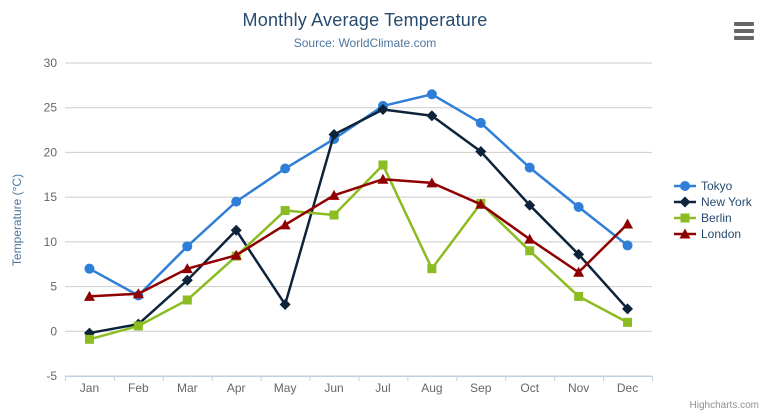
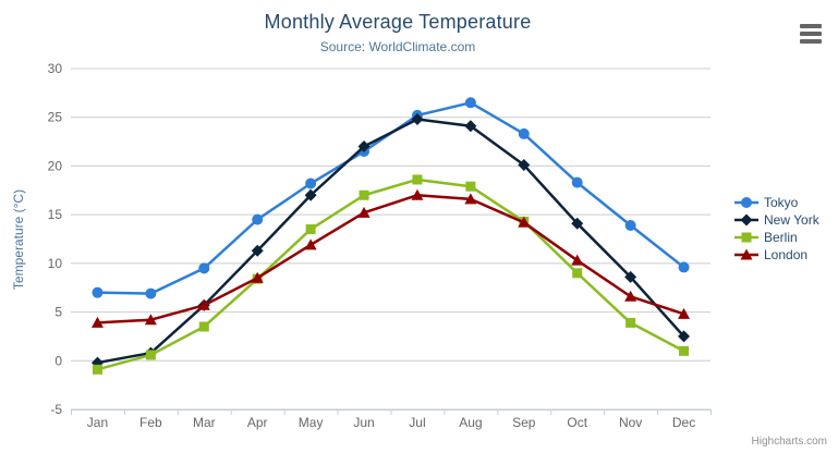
Tokyo/Feb: 4 -> 7
London/Mar: 7 -> 6
New York/May: 3 -> 17
Berlin/Jun: 13 -> 17
Berlin/Aug: 7 -> 18
London/Dec: 12 -> 5
